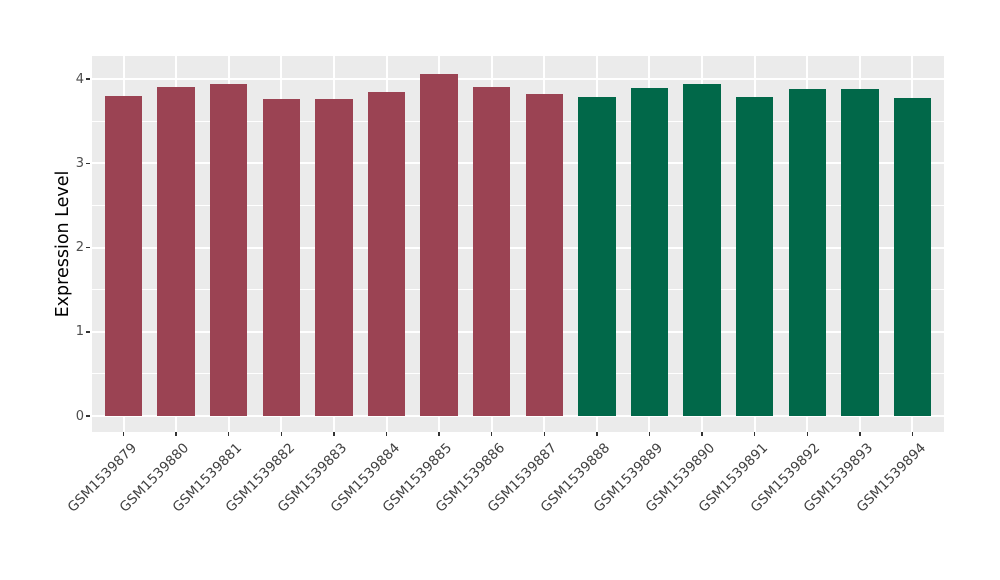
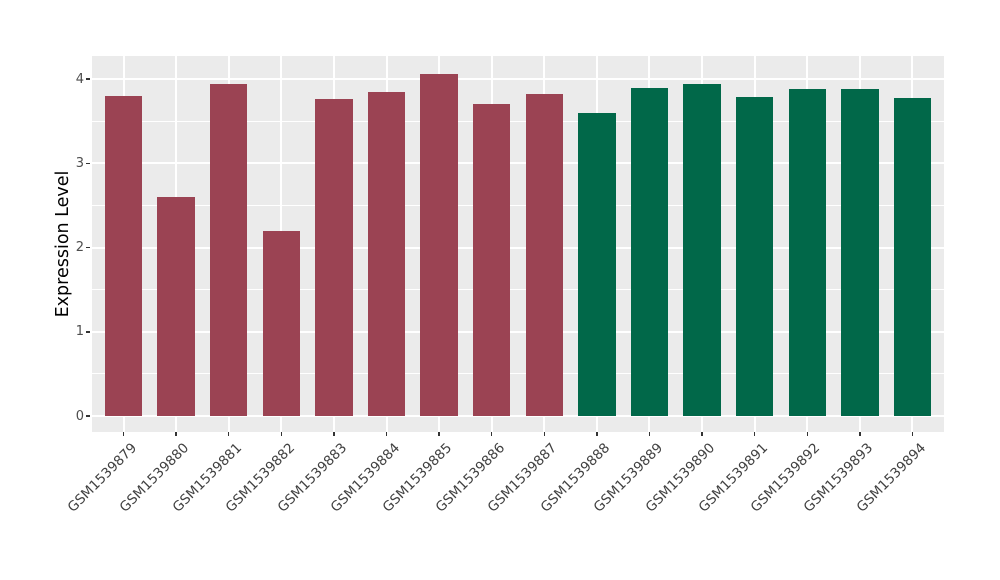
GSM1539880: 3.9 -> 2.6
GSM1539882: 3.8 -> 2.2
GSM1539886: 3.9 -> 3.7
GSM1539888: 3.8 -> 3.6
